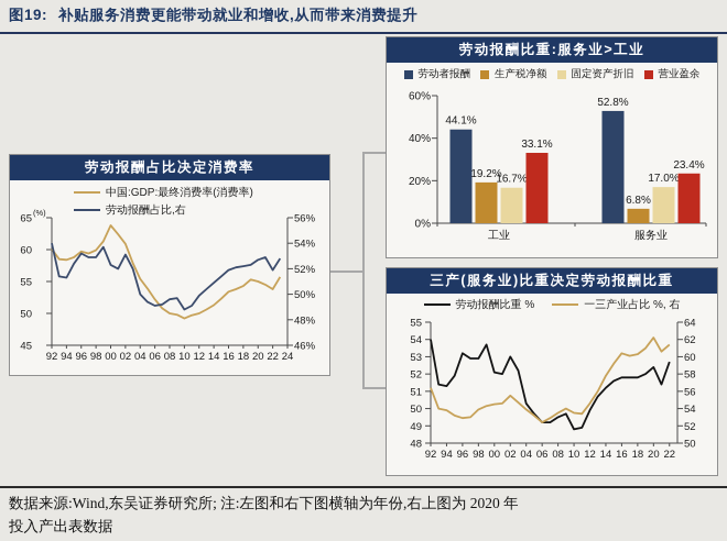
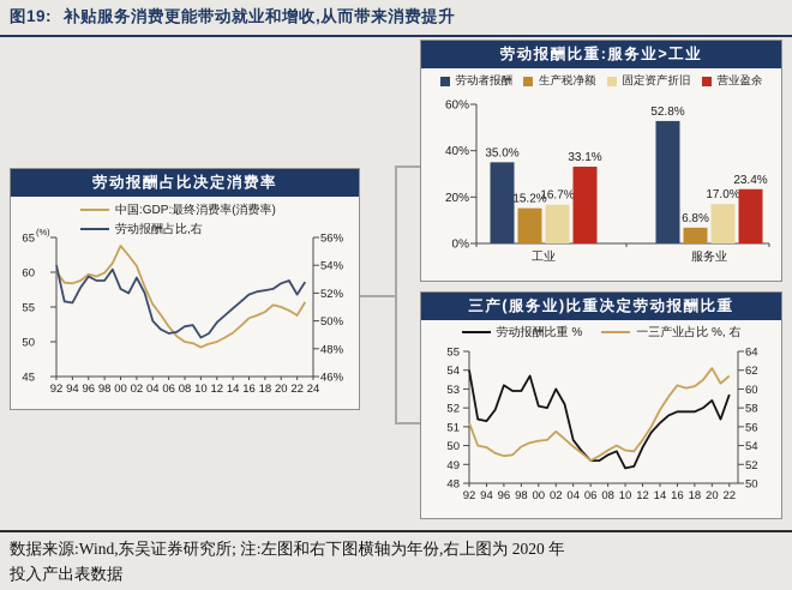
劳动报酬比重:服务业>工业/劳动者报酬/工业: 44.1% -> 35.0%
劳动报酬比重:服务业>工业/生产税净额/工业: 19.2% -> 15.2%
